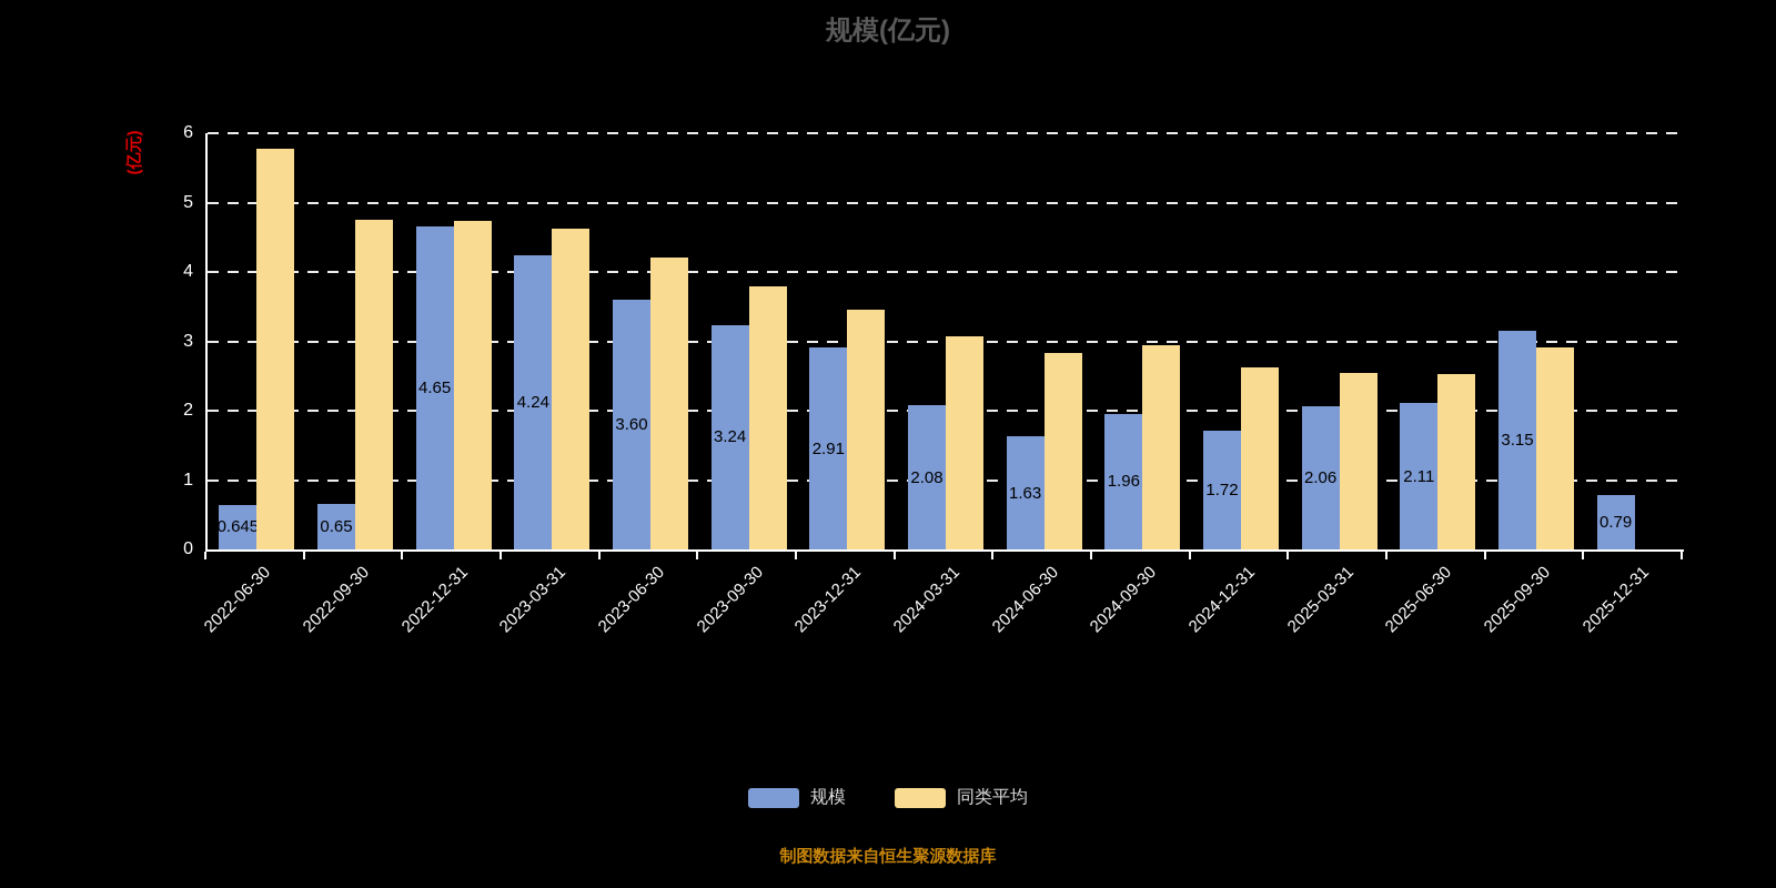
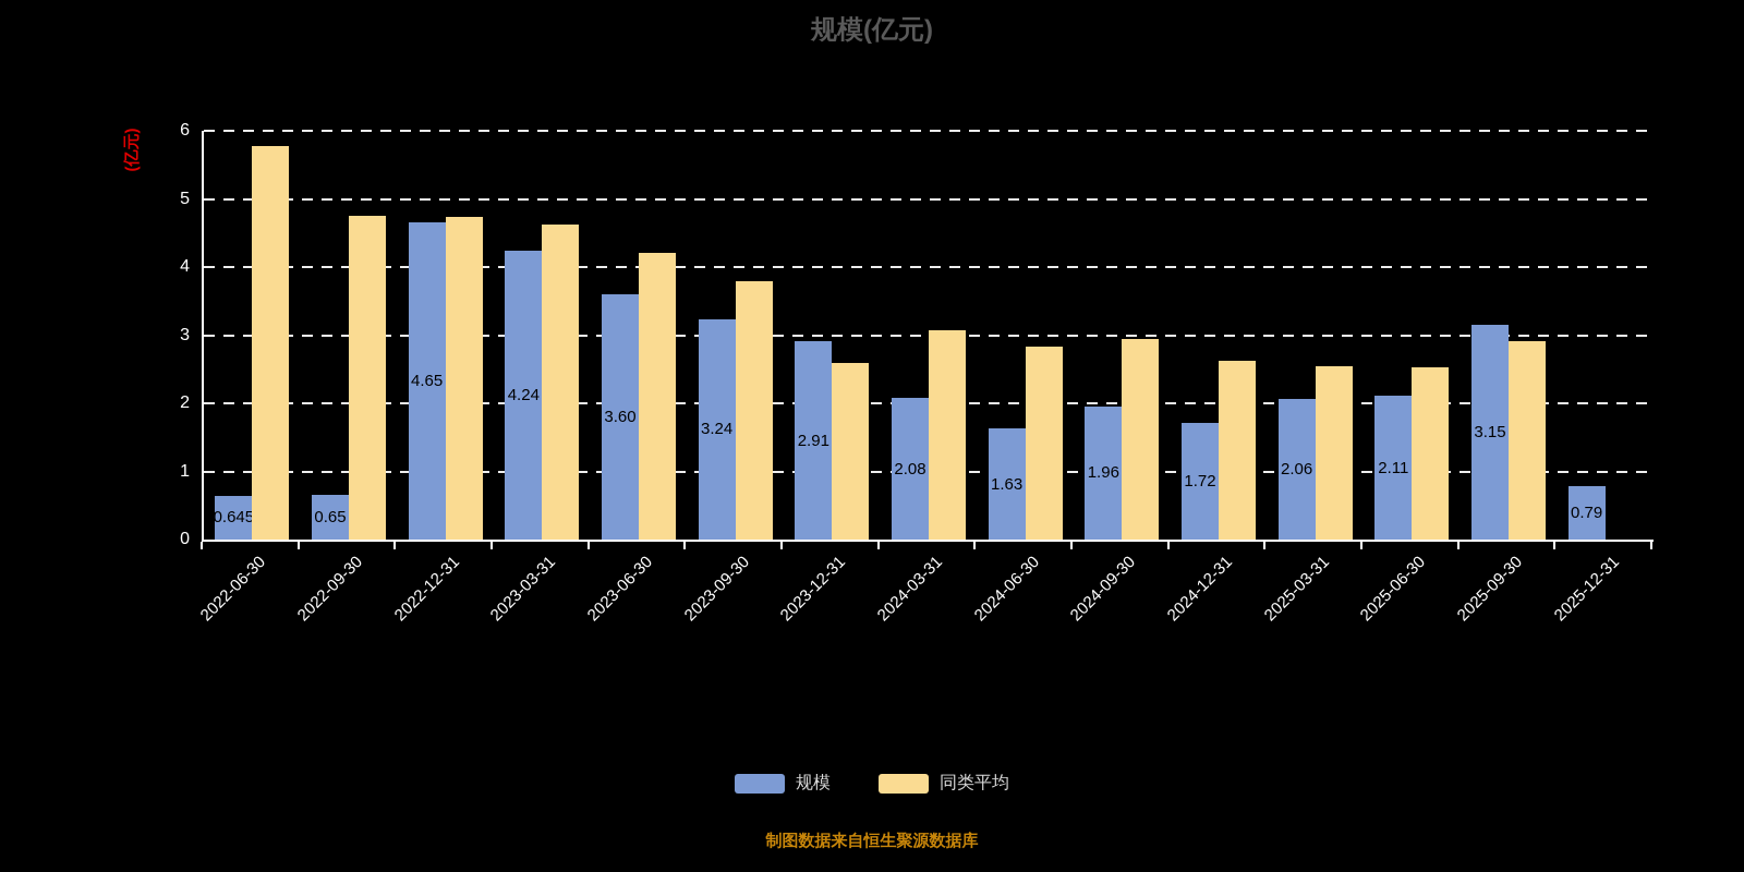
同类平均/2023-12-31: 3.5 -> 2.6
